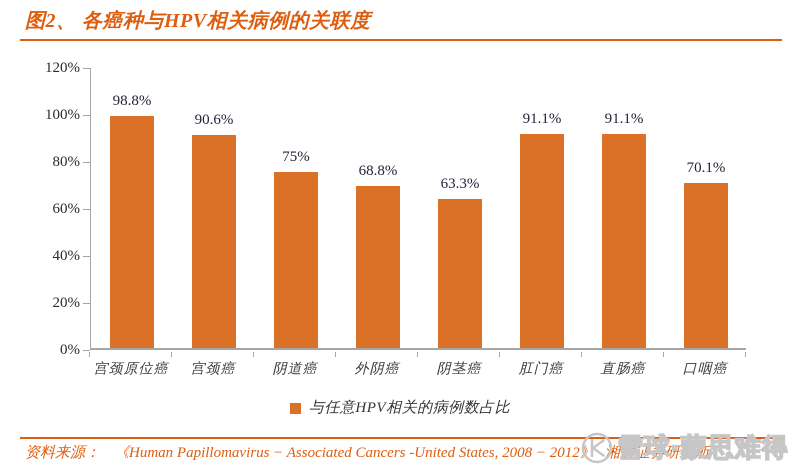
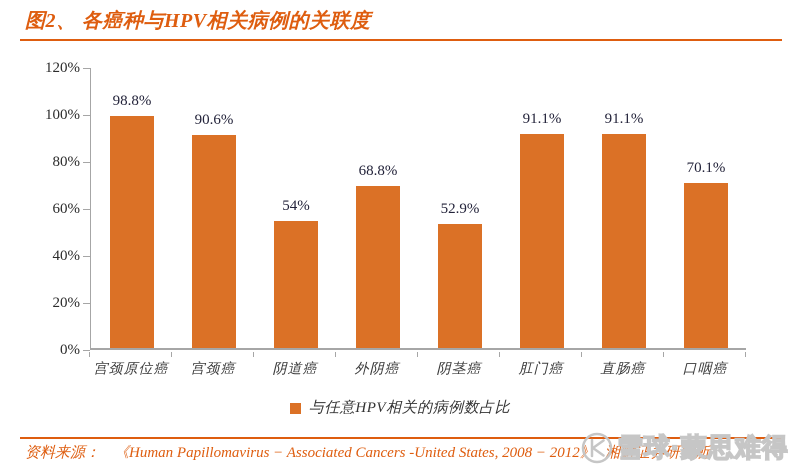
阴道癌: 75% -> 54%
阴茎癌: 63.3% -> 52.9%
